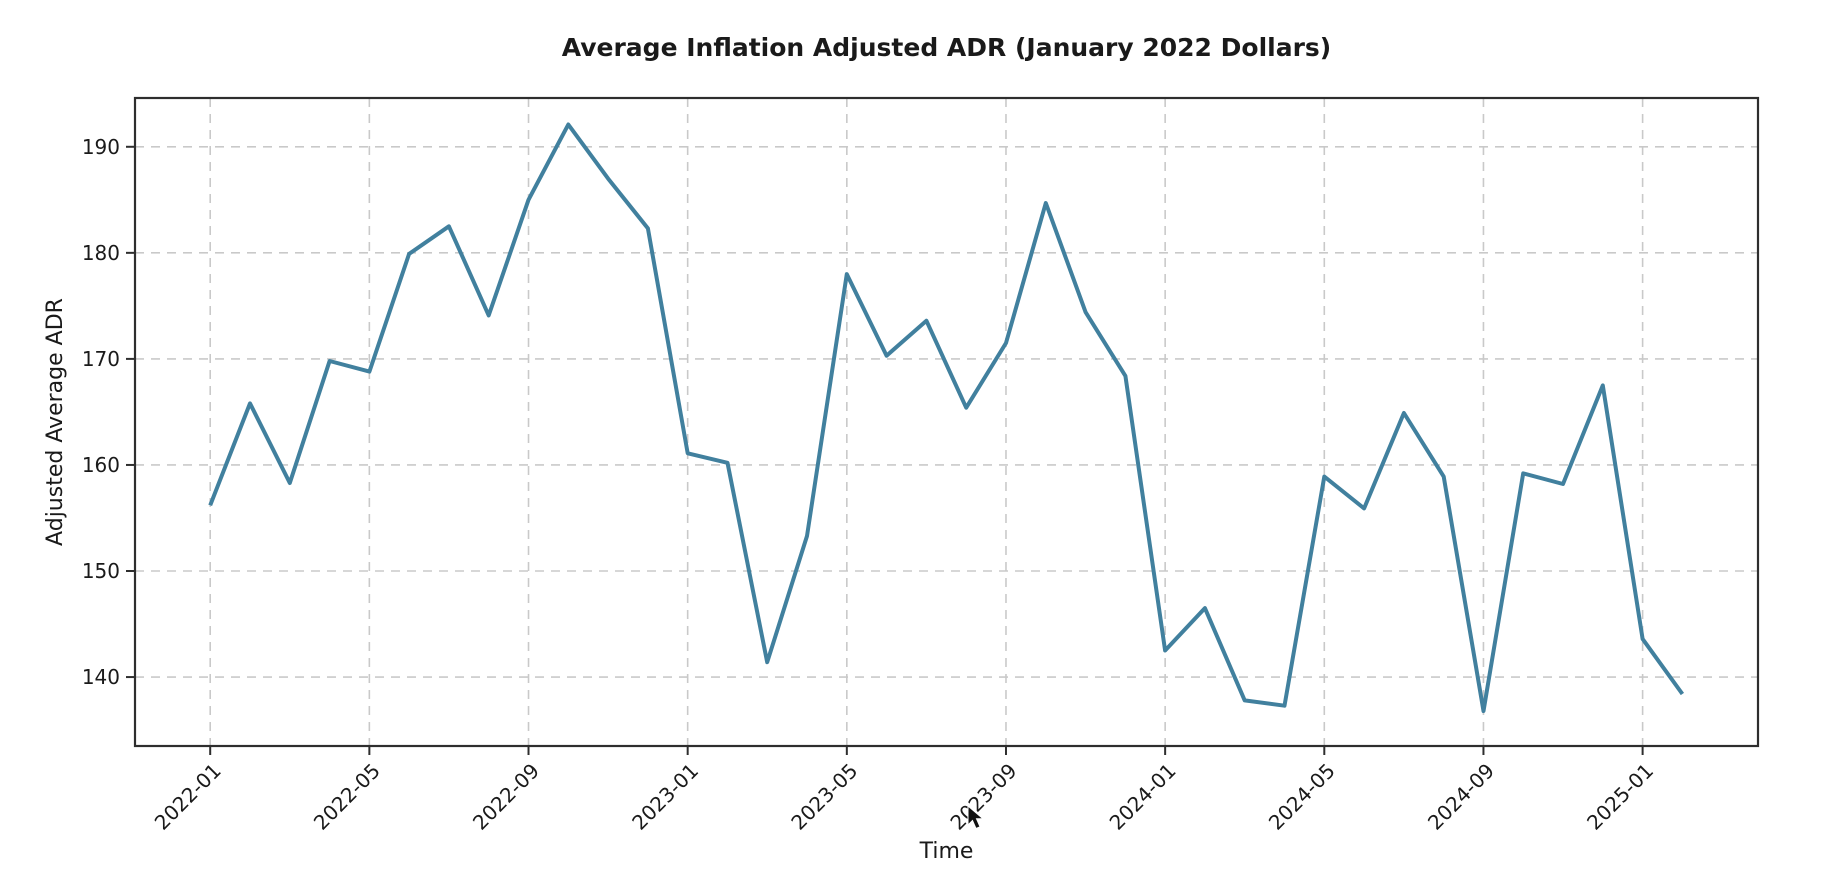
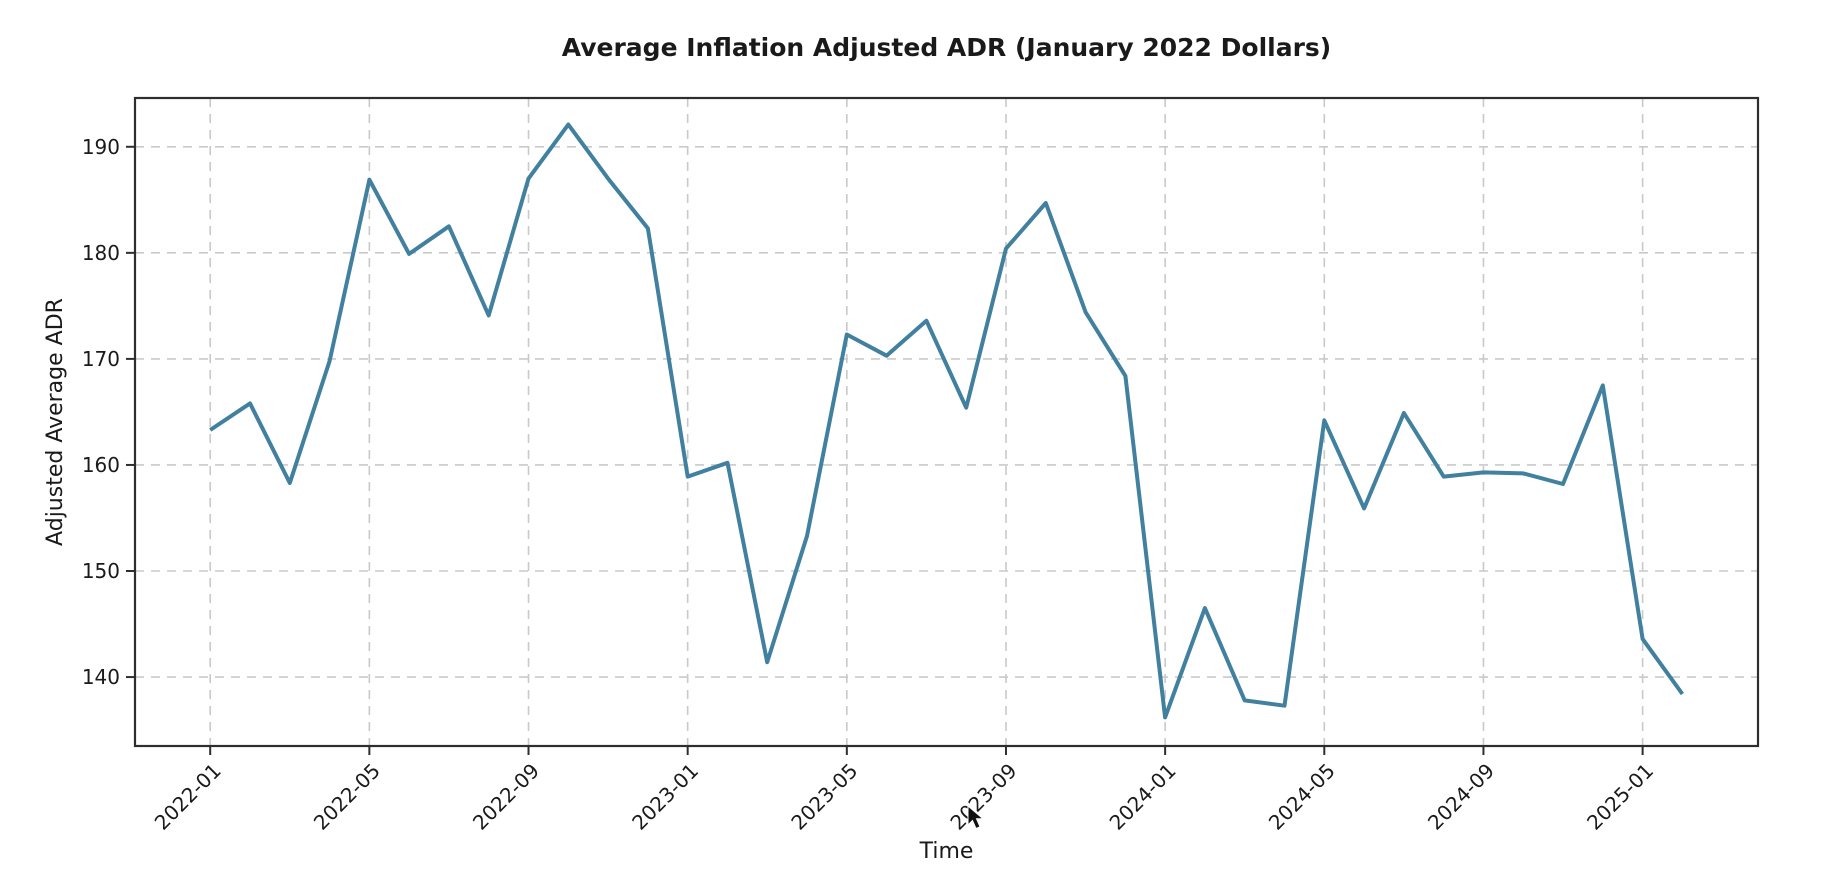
2022-01: 156.2 -> 163.3
2022-05: 168.8 -> 186.9
2022-09: 185.0 -> 187.0
2023-01: 161.1 -> 158.9
2023-05: 178.0 -> 172.3
2023-09: 171.5 -> 180.4
2024-01: 142.5 -> 136.2
2024-05: 158.9 -> 164.2
2024-09: 136.8 -> 159.3
